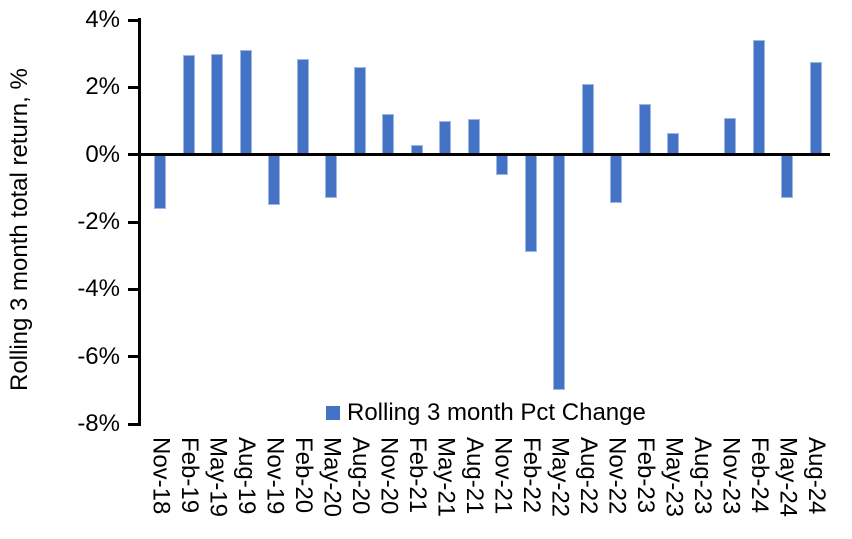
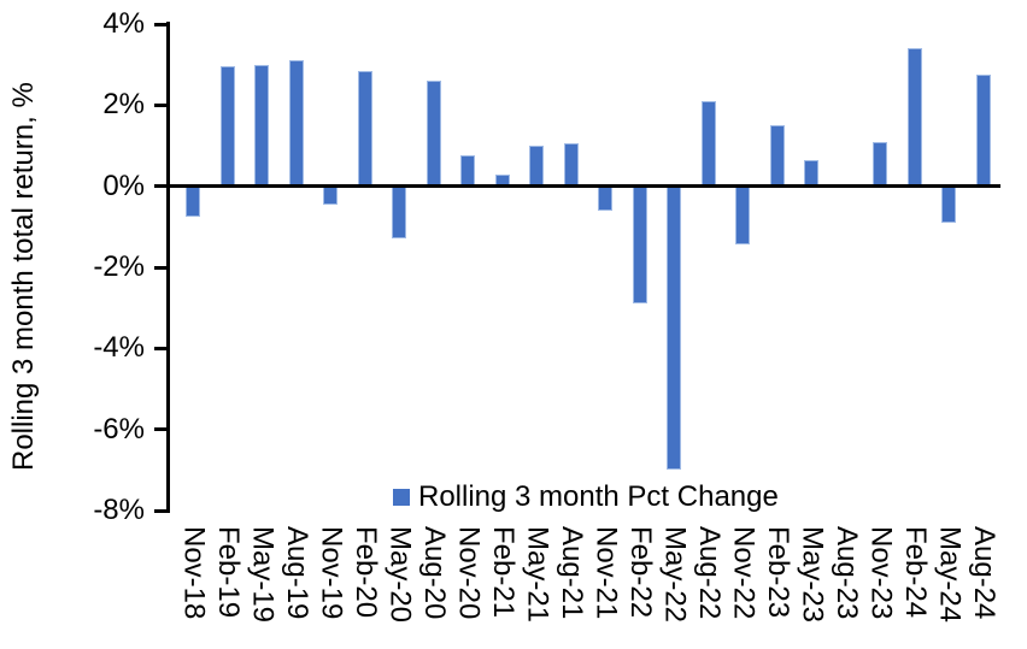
Nov-18: -1.6% -> -0.8%
Nov-19: -1.5% -> -0.5%
Nov-20: 1.2% -> 0.8%
May-24: -1.3% -> -0.9%
